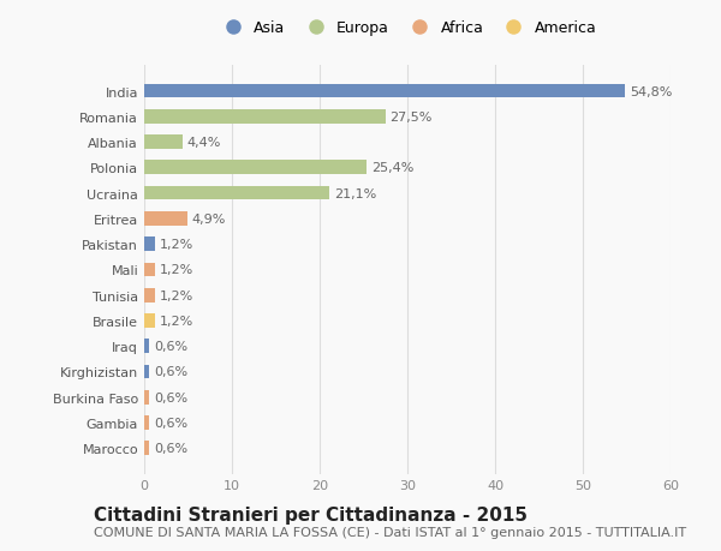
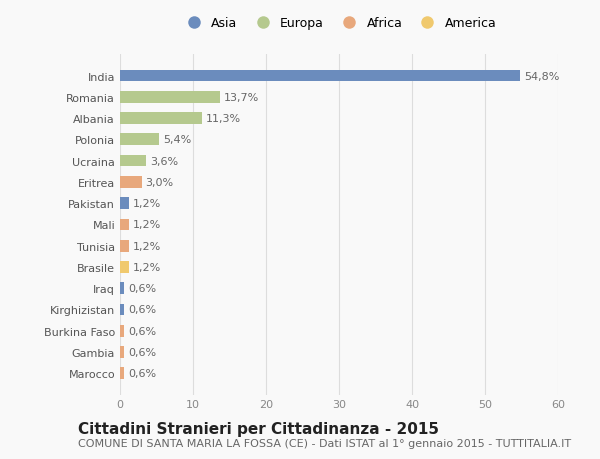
Romania: 27,5% -> 13,7%
Albania: 4,4% -> 11,3%
Polonia: 25,4% -> 5,4%
Ucraina: 21,1% -> 3,6%
Eritrea: 4,9% -> 3,0%
